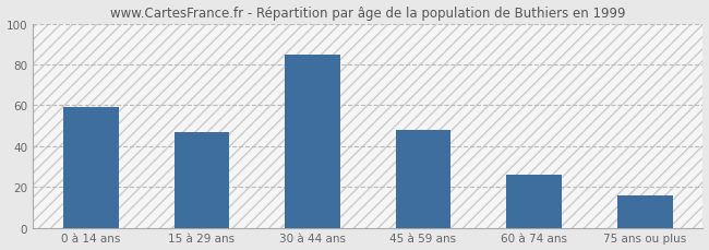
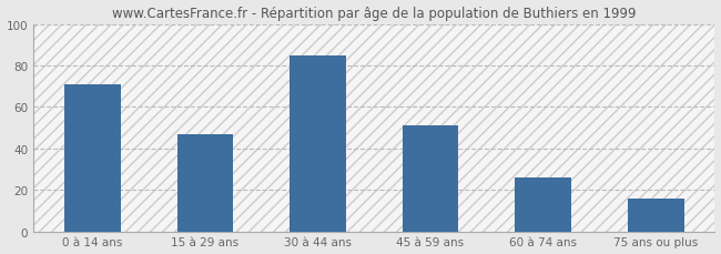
0 à 14 ans: 59 -> 71
45 à 59 ans: 48 -> 51
